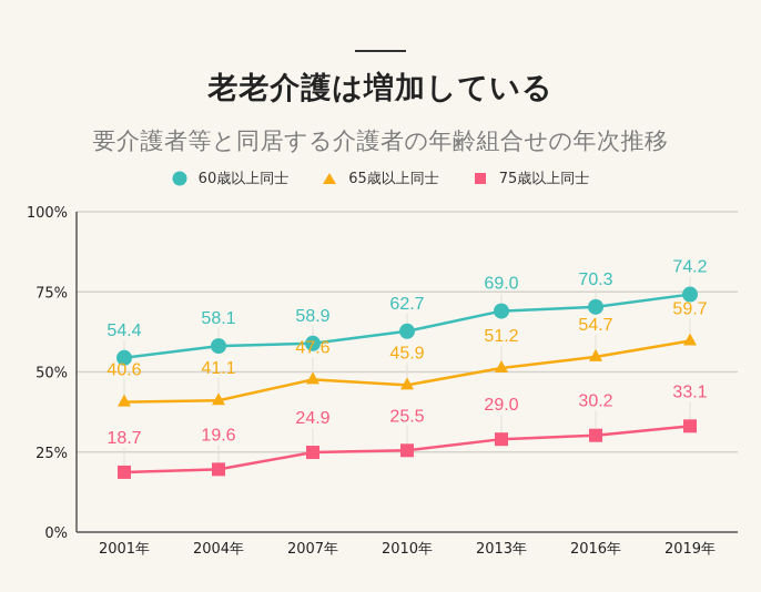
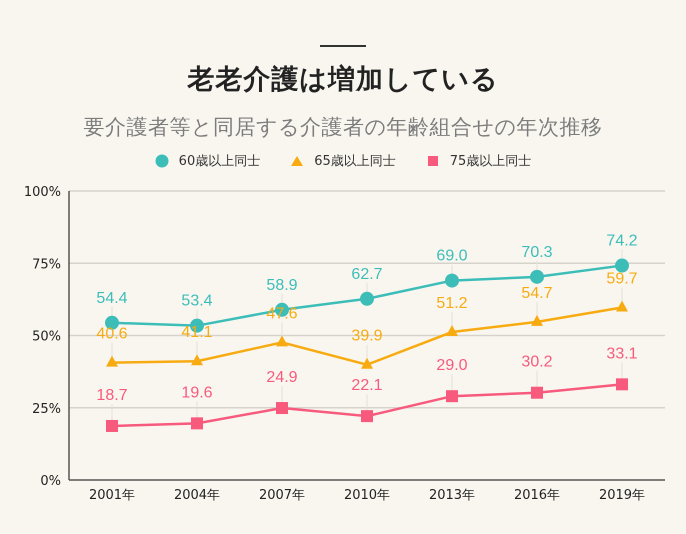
60歳以上同士/2004年: 58.1 -> 53.4
65歳以上同士/2010年: 45.9 -> 39.9
75歳以上同士/2010年: 25.5 -> 22.1
